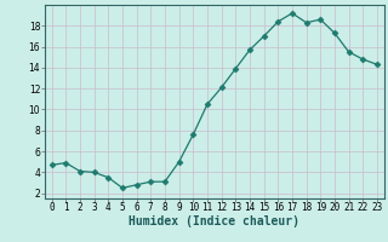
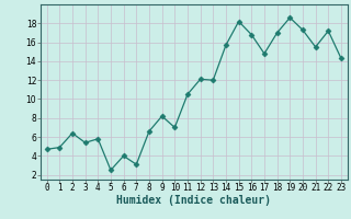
2: 4.1 -> 6.4
3: 4.0 -> 5.4
4: 3.5 -> 5.8
6: 2.8 -> 4.0
8: 3.1 -> 6.6
9: 5.0 -> 8.2
10: 7.6 -> 7.0
13: 13.9 -> 12.0
15: 17.0 -> 18.2
16: 18.4 -> 16.8
17: 19.2 -> 14.8
18: 18.3 -> 17.0
22: 14.8 -> 17.2
